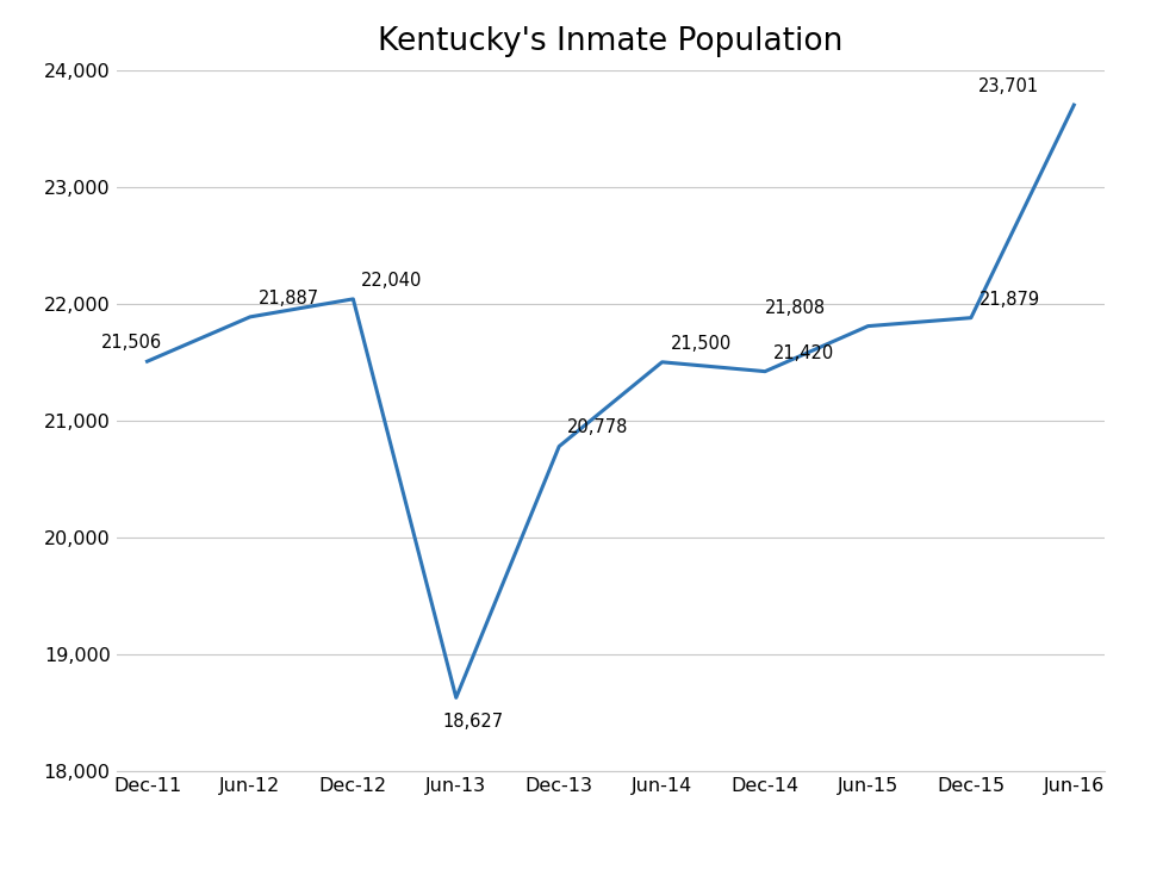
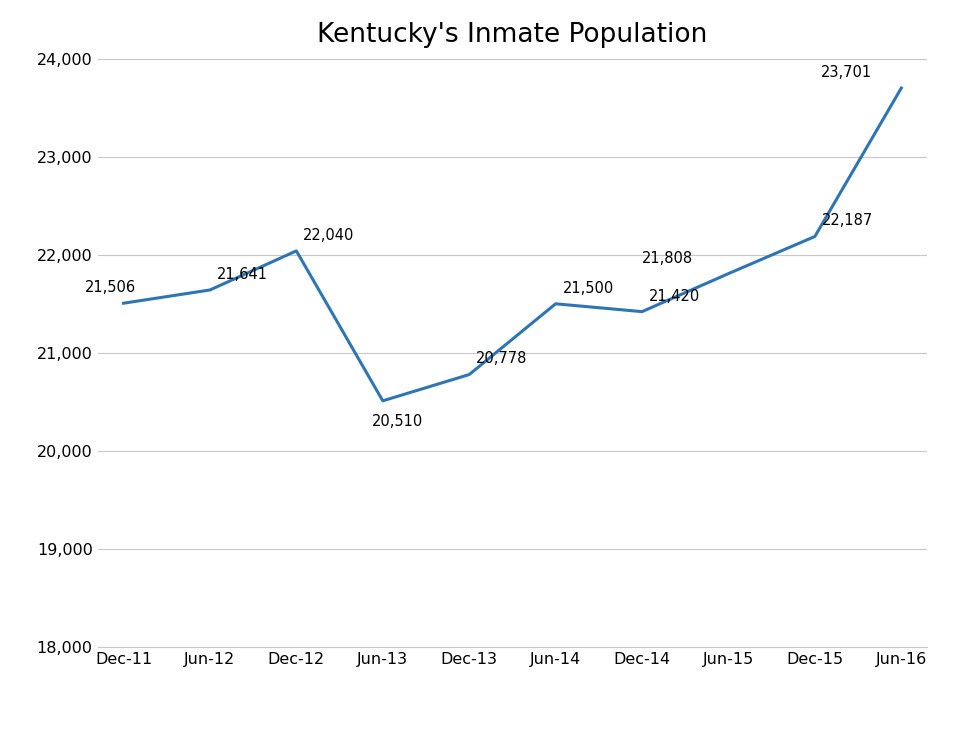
Jun-12: 21,887 -> 21,641
Jun-13: 18,627 -> 20,510
Dec-15: 21,879 -> 22,187
